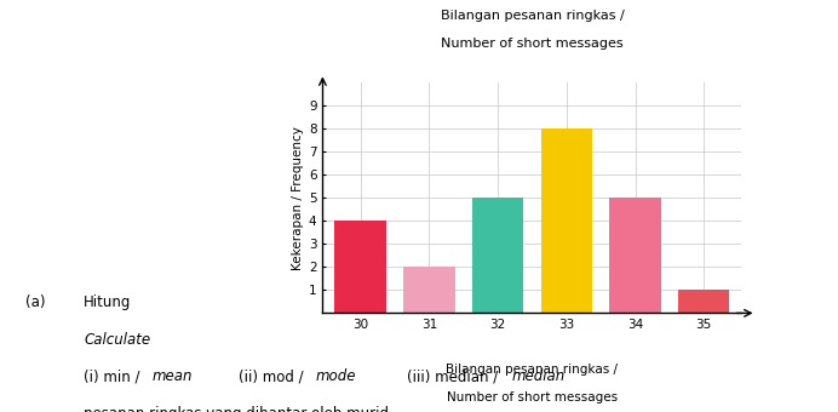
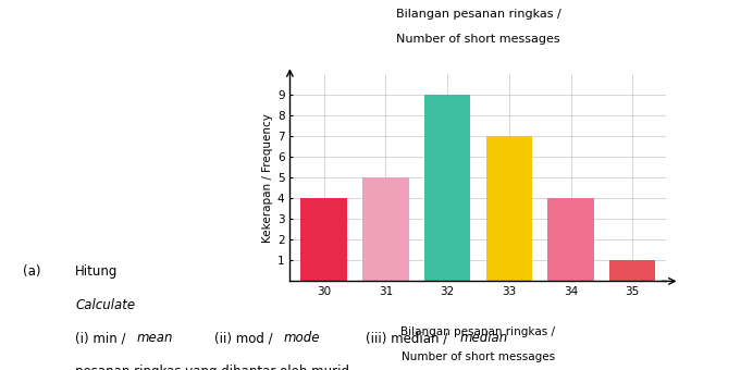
31: 2 -> 5
32: 5 -> 9
33: 8 -> 7
34: 5 -> 4
